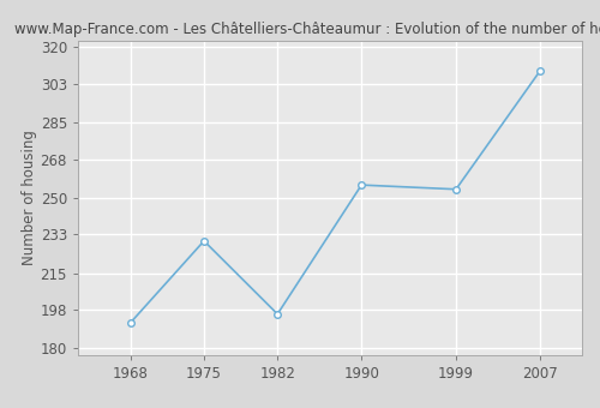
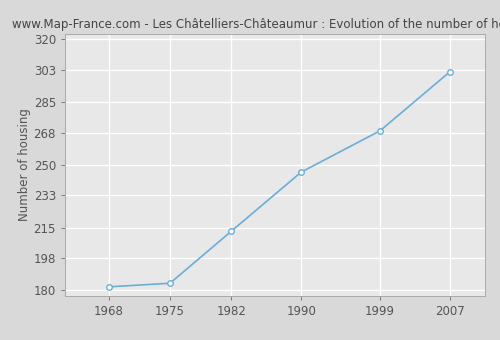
1968: 192 -> 182
1975: 230 -> 184
1982: 196 -> 213
1990: 256 -> 246
1999: 254 -> 269
2007: 309 -> 302
